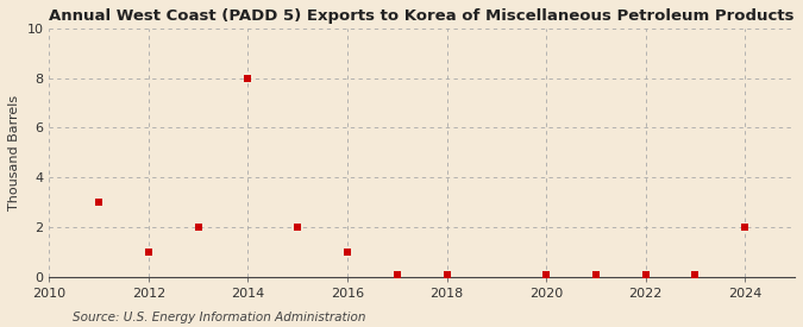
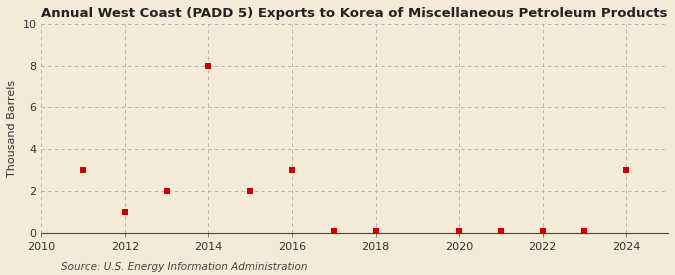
2016: 1.00 -> 3.00
2024: 2.00 -> 3.00
